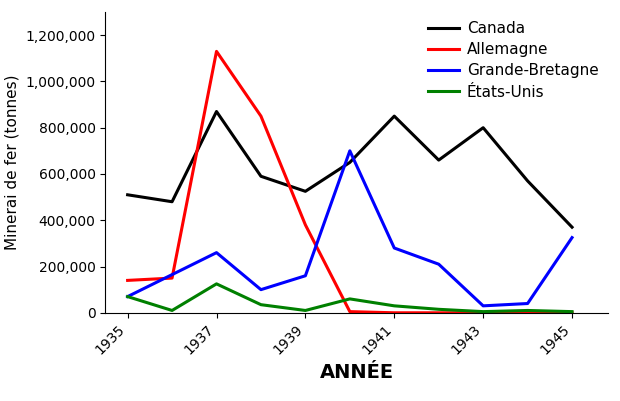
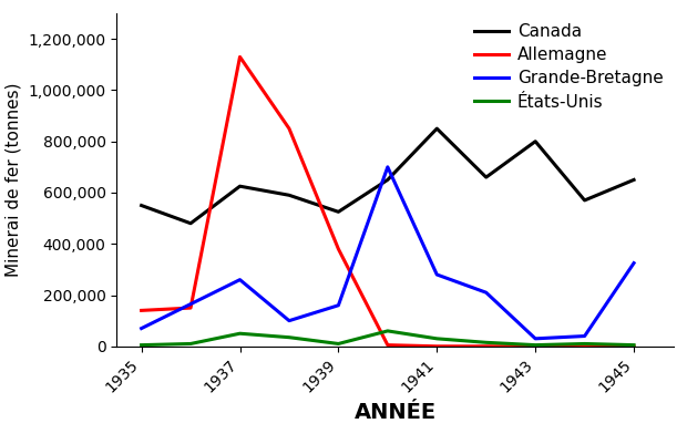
Canada/1935: 510,000 -> 550,000
États-Unis/1935: 70,000 -> 5,000
Canada/1937: 870,000 -> 625,000
États-Unis/1937: 125,000 -> 50,000
Canada/1945: 370,000 -> 650,000
